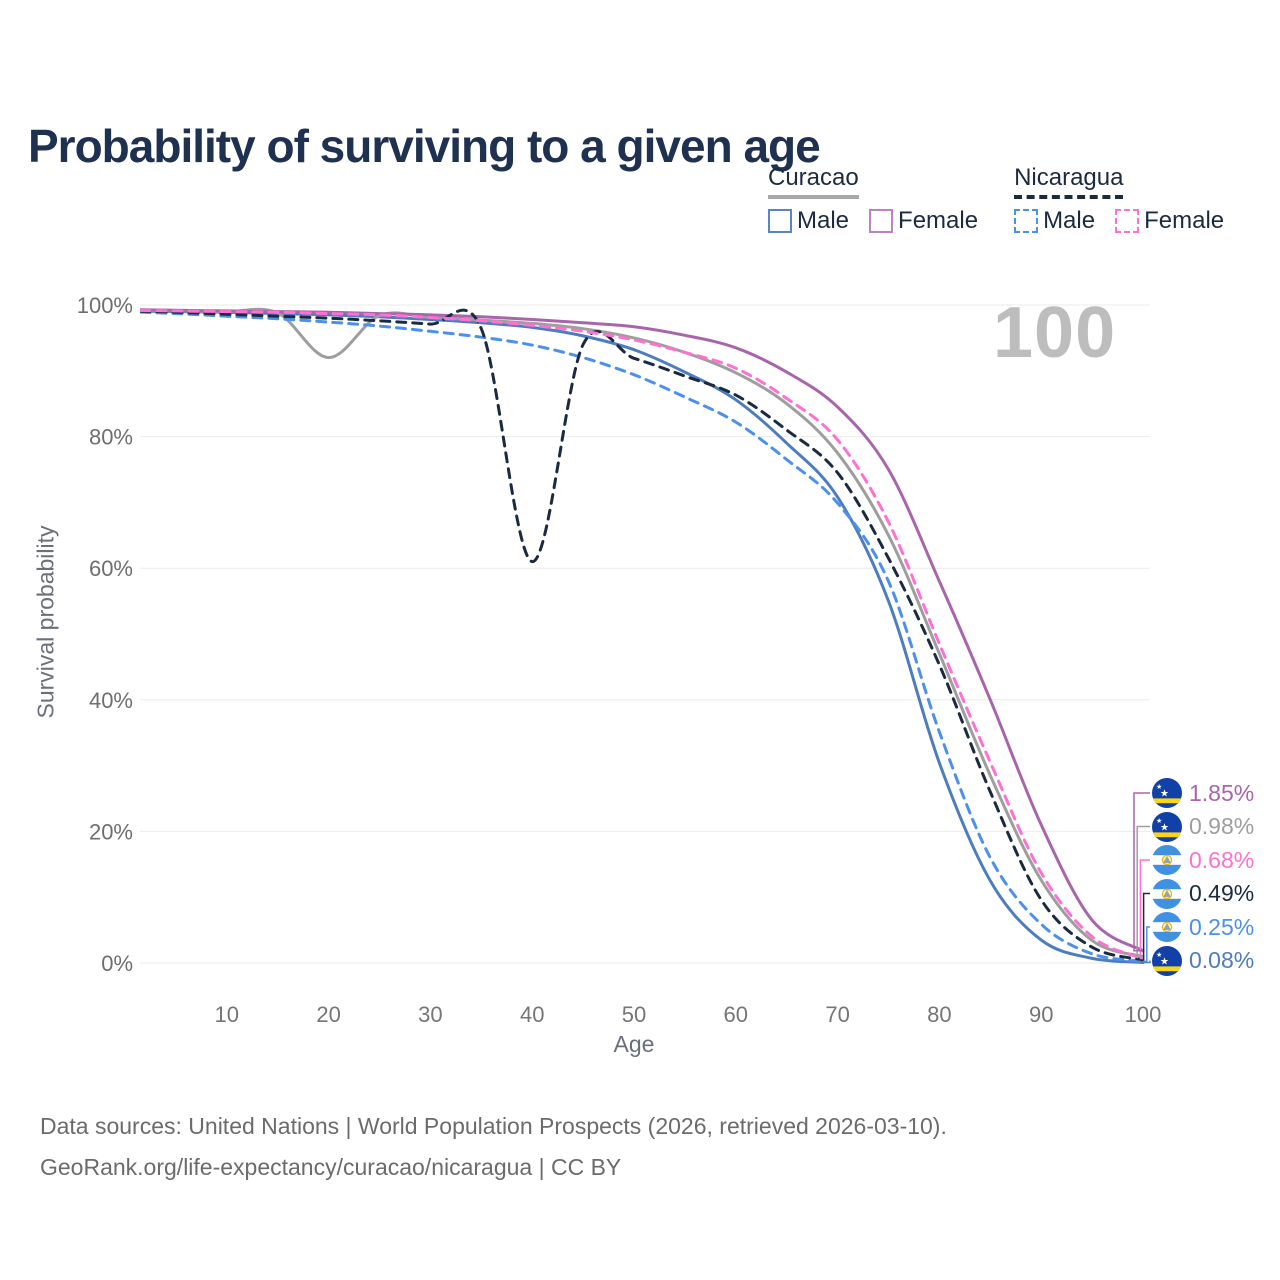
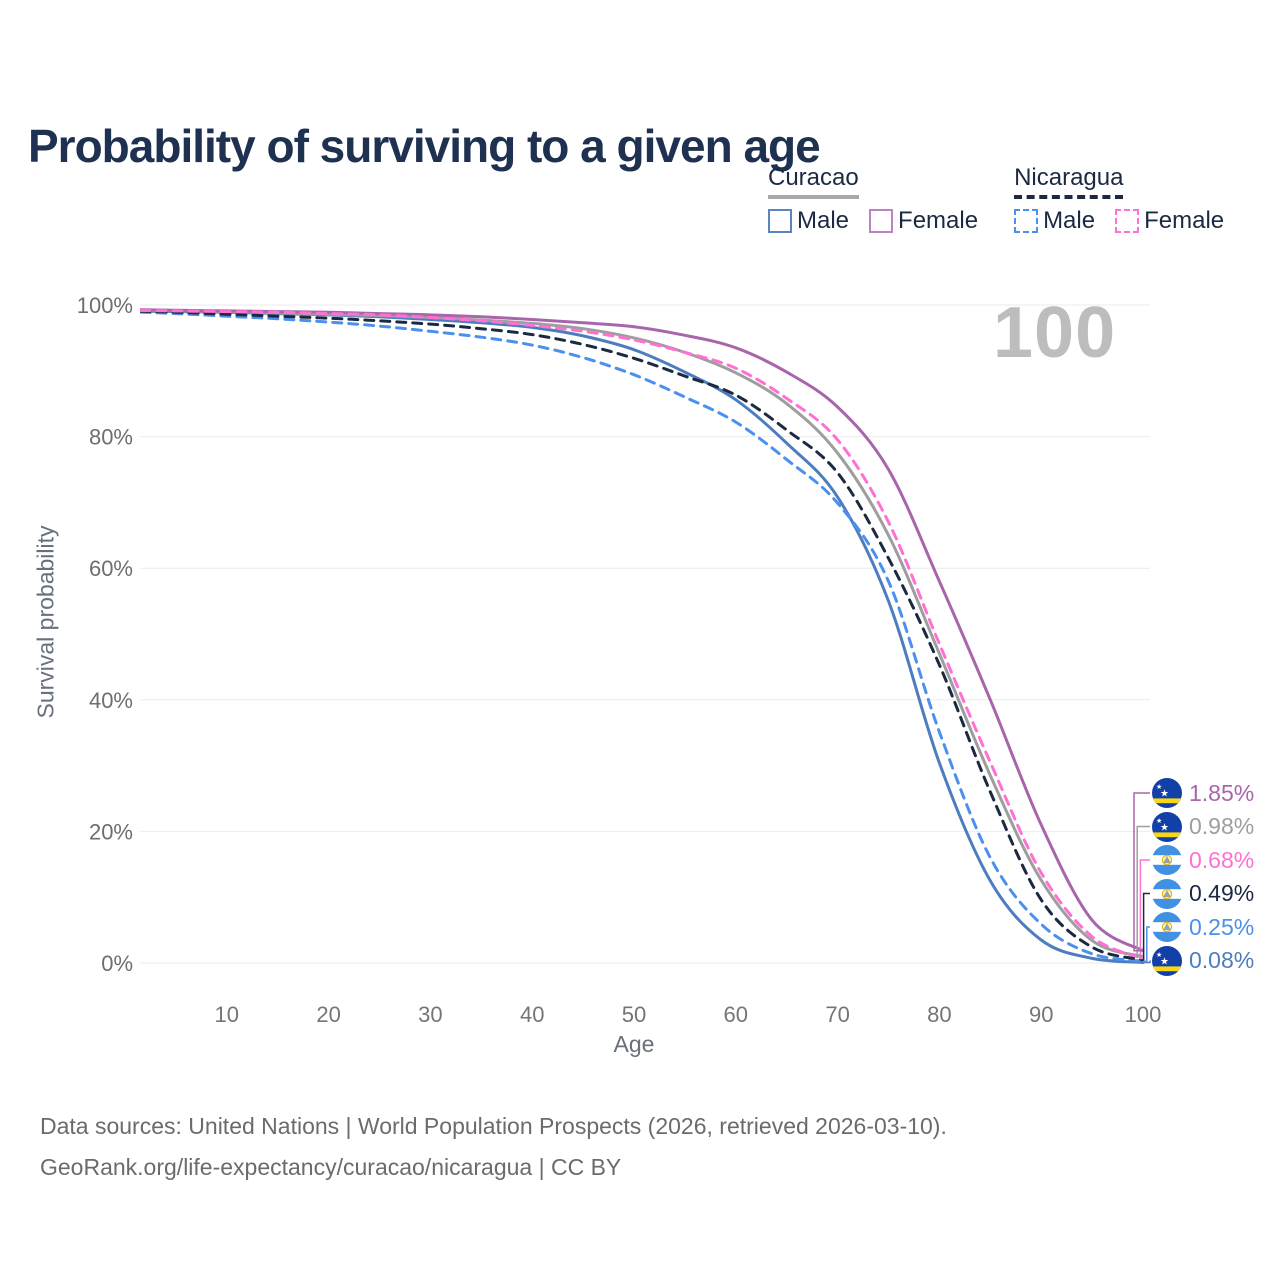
Curacao/20: 92% -> 99%
Nicaragua/40: 61% -> 96%
